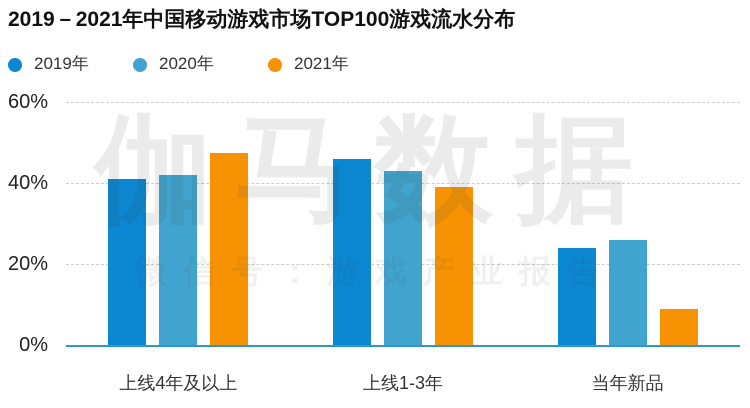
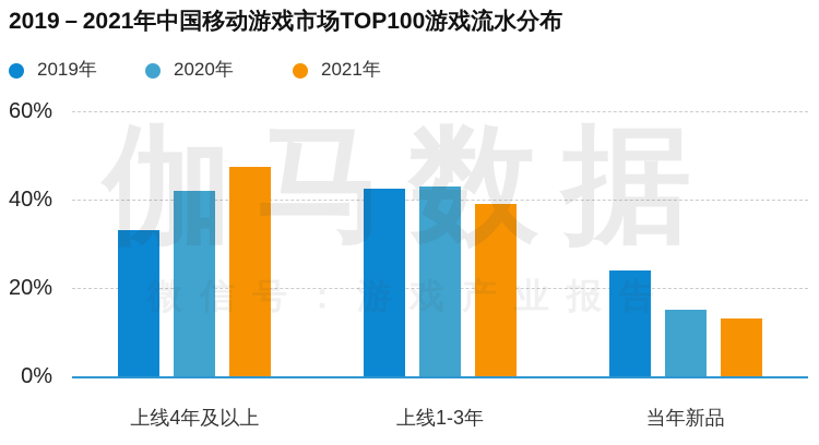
2019年/上线4年及以上: 41% -> 33%
2019年/上线1-3年: 46% -> 42%
2020年/当年新品: 26% -> 15%
2021年/当年新品: 9% -> 13%
